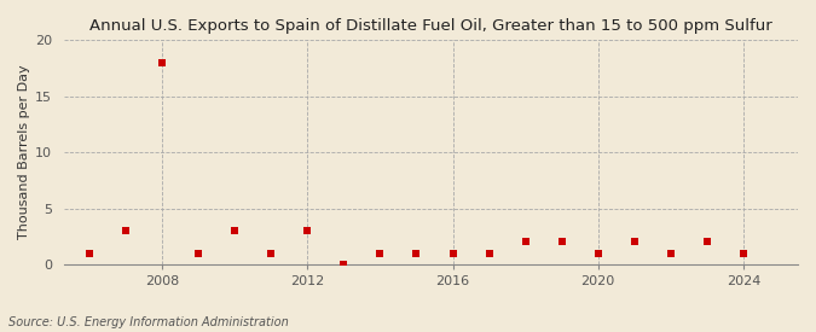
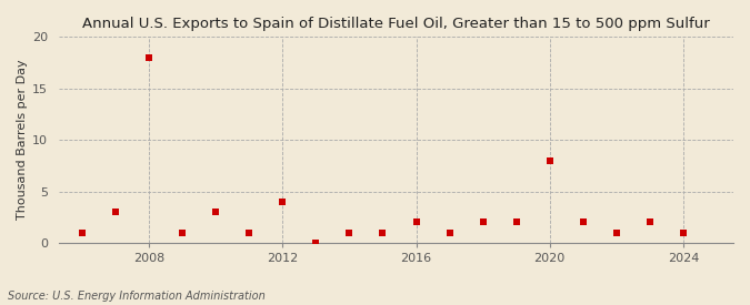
2012: 3 -> 4
2016: 1 -> 2
2020: 1 -> 8
